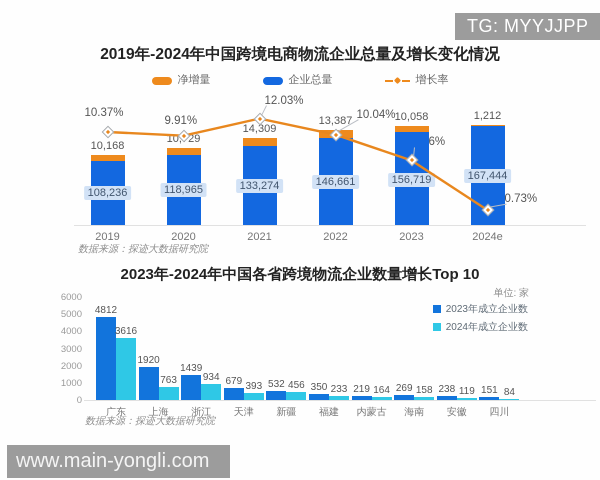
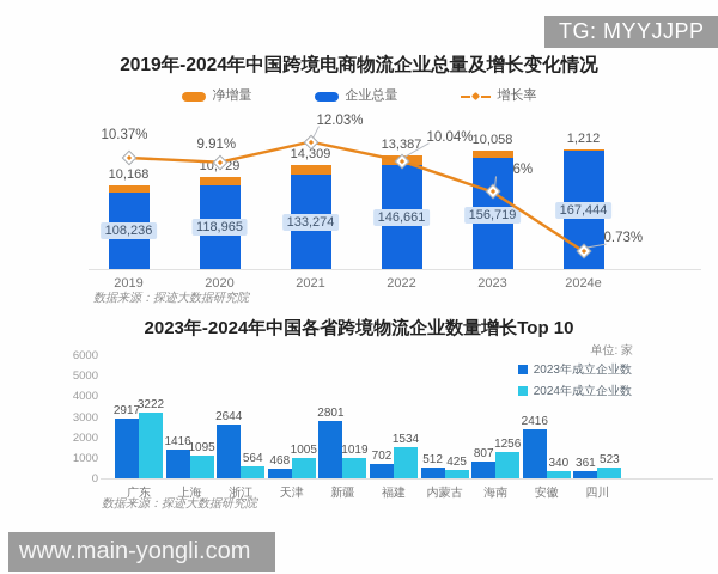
2023年-2024年中国各省跨境物流企业数量增长Top 10/2023年成立企业数/广东: 4812 -> 2917
2023年-2024年中国各省跨境物流企业数量增长Top 10/2024年成立企业数/广东: 3616 -> 3222
2023年-2024年中国各省跨境物流企业数量增长Top 10/2023年成立企业数/上海: 1920 -> 1416
2023年-2024年中国各省跨境物流企业数量增长Top 10/2024年成立企业数/上海: 763 -> 1095
2023年-2024年中国各省跨境物流企业数量增长Top 10/2023年成立企业数/浙江: 1439 -> 2644
2023年-2024年中国各省跨境物流企业数量增长Top 10/2024年成立企业数/浙江: 934 -> 564
2023年-2024年中国各省跨境物流企业数量增长Top 10/2023年成立企业数/天津: 679 -> 468
2023年-2024年中国各省跨境物流企业数量增长Top 10/2024年成立企业数/天津: 393 -> 1005
2023年-2024年中国各省跨境物流企业数量增长Top 10/2023年成立企业数/新疆: 532 -> 2801
2023年-2024年中国各省跨境物流企业数量增长Top 10/2024年成立企业数/新疆: 456 -> 1019
2023年-2024年中国各省跨境物流企业数量增长Top 10/2023年成立企业数/福建: 350 -> 702
2023年-2024年中国各省跨境物流企业数量增长Top 10/2024年成立企业数/福建: 233 -> 1534
2023年-2024年中国各省跨境物流企业数量增长Top 10/2023年成立企业数/内蒙古: 219 -> 512
2023年-2024年中国各省跨境物流企业数量增长Top 10/2024年成立企业数/内蒙古: 164 -> 425
2023年-2024年中国各省跨境物流企业数量增长Top 10/2023年成立企业数/海南: 269 -> 807
2023年-2024年中国各省跨境物流企业数量增长Top 10/2024年成立企业数/海南: 158 -> 1256
2023年-2024年中国各省跨境物流企业数量增长Top 10/2023年成立企业数/安徽: 238 -> 2416
2023年-2024年中国各省跨境物流企业数量增长Top 10/2024年成立企业数/安徽: 119 -> 340
2023年-2024年中国各省跨境物流企业数量增长Top 10/2023年成立企业数/四川: 151 -> 361
2023年-2024年中国各省跨境物流企业数量增长Top 10/2024年成立企业数/四川: 84 -> 523
